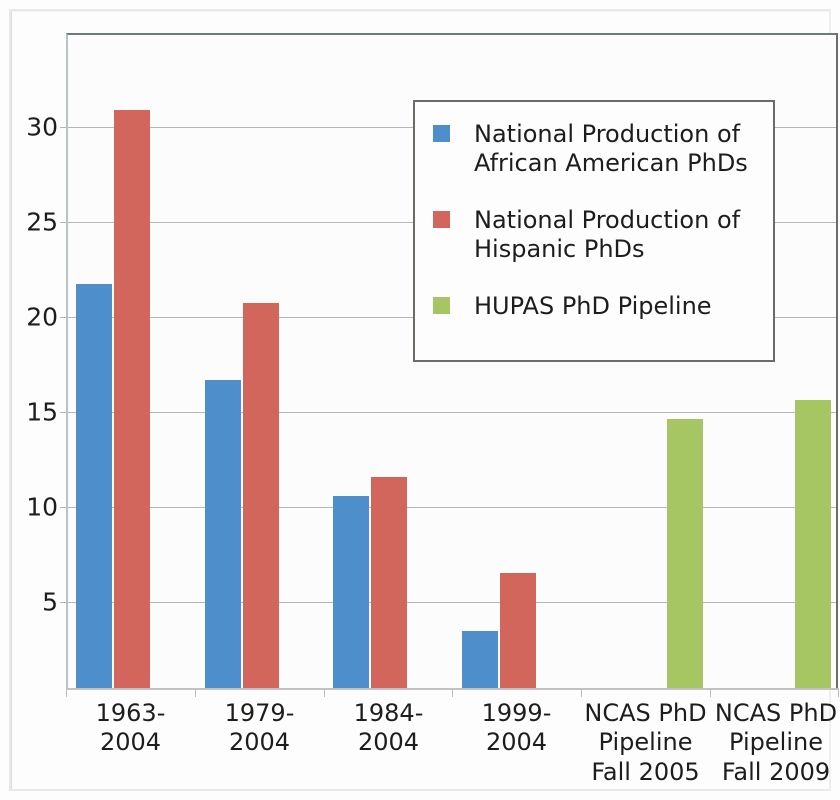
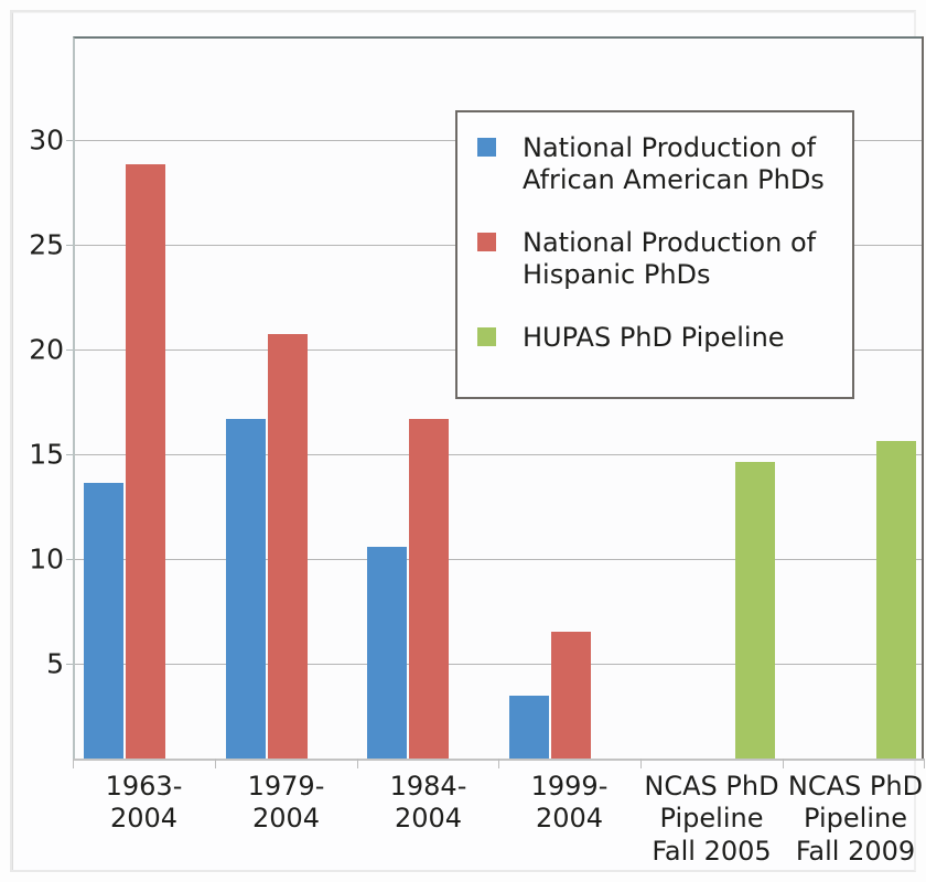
National Production of African American PhDs/1963- 2004: 21 -> 13
National Production of Hispanic PhDs/1963- 2004: 30 -> 28
National Production of Hispanic PhDs/1984- 2004: 11 -> 16
